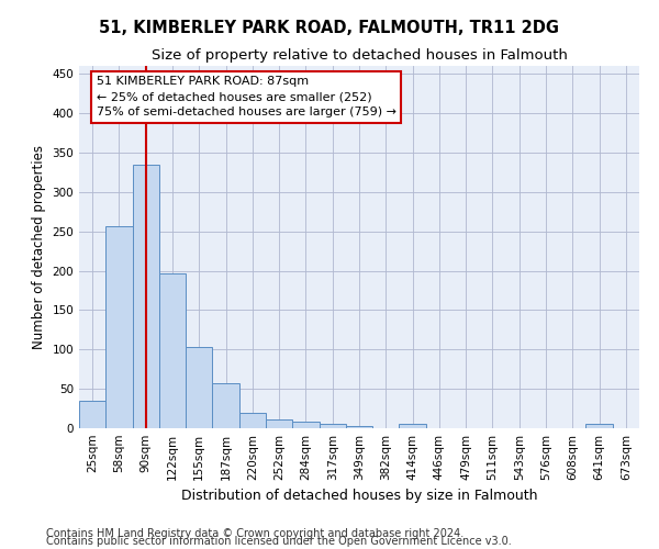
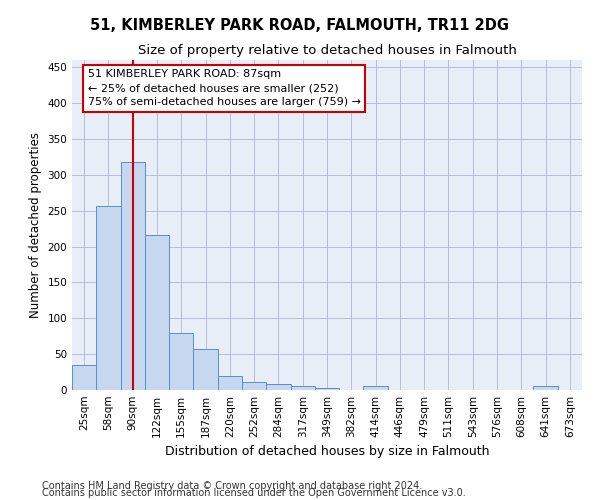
90sqm: 335 -> 318
122sqm: 197 -> 216
155sqm: 103 -> 80
